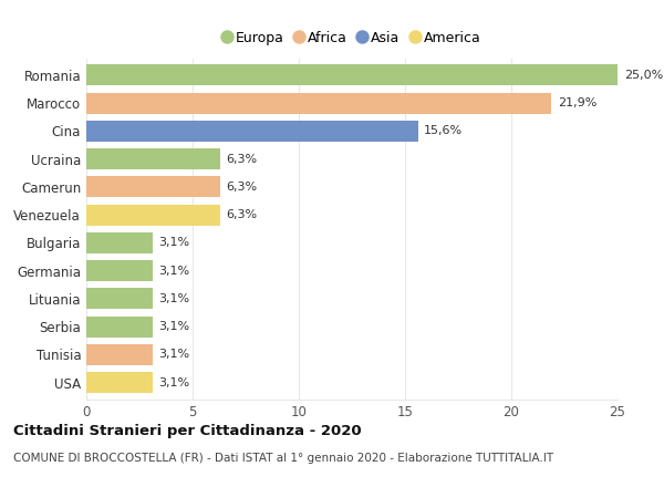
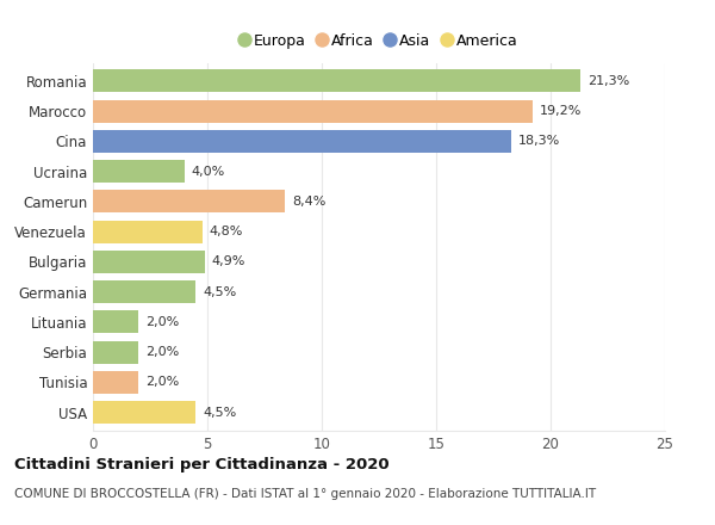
Romania: 25,0% -> 21,3%
Marocco: 21,9% -> 19,2%
Cina: 15,6% -> 18,3%
Ucraina: 6,3% -> 4,0%
Camerun: 6,3% -> 8,4%
Venezuela: 6,3% -> 4,8%
Bulgaria: 3,1% -> 4,9%
Germania: 3,1% -> 4,5%
Lituania: 3,1% -> 2,0%
Serbia: 3,1% -> 2,0%
Tunisia: 3,1% -> 2,0%
USA: 3,1% -> 4,5%
